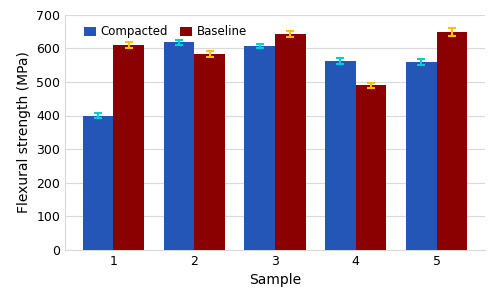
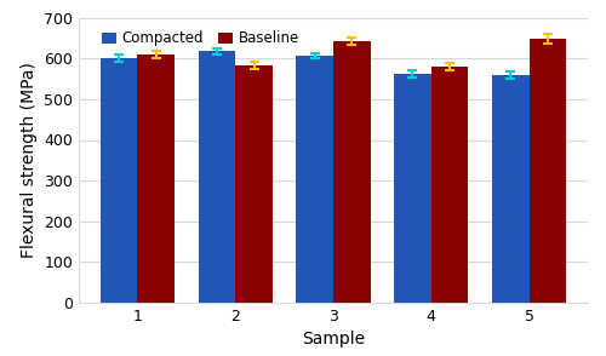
Compacted/1: 400 -> 601
Baseline/4: 490 -> 580
